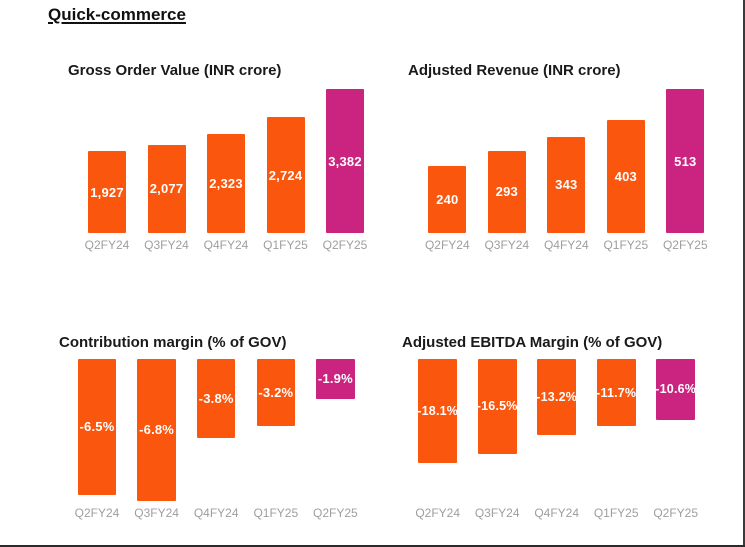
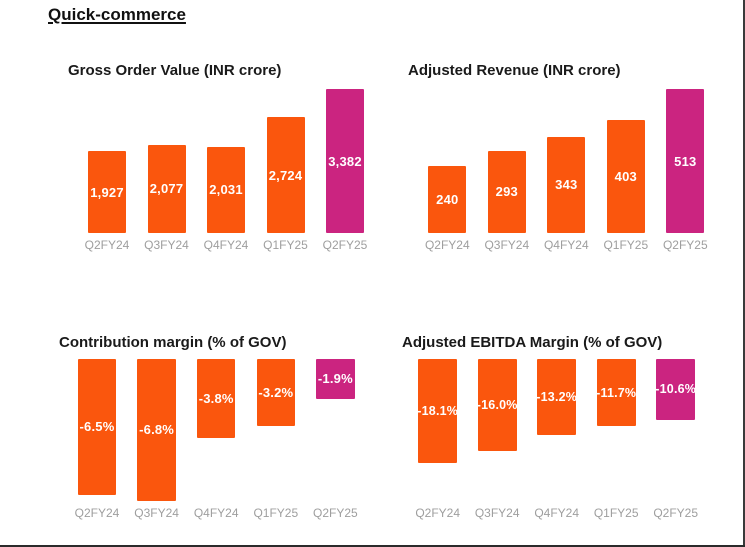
Gross Order Value (INR crore)/Q4FY24: 2,323 -> 2,031
Adjusted EBITDA Margin (% of GOV)/Q3FY24: -16.5% -> -16.0%
